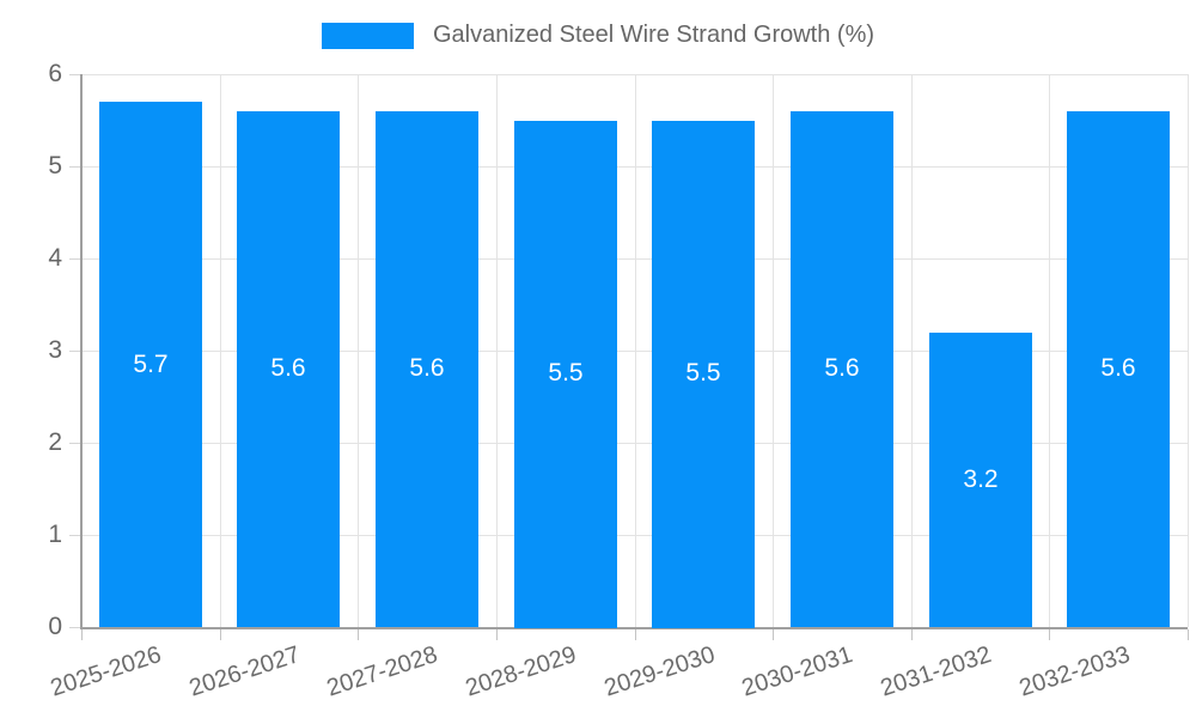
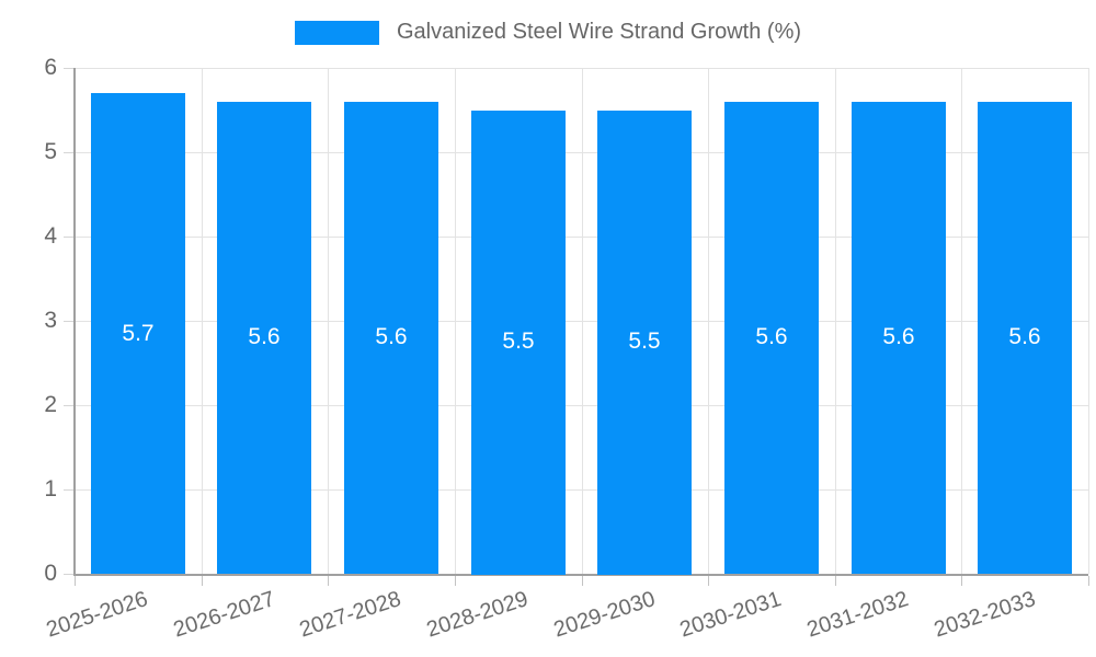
2031-2032: 3.2 -> 5.6
